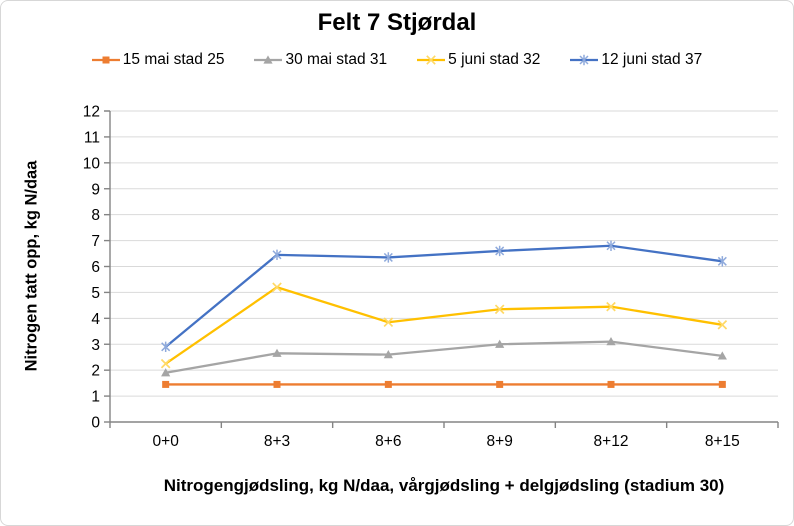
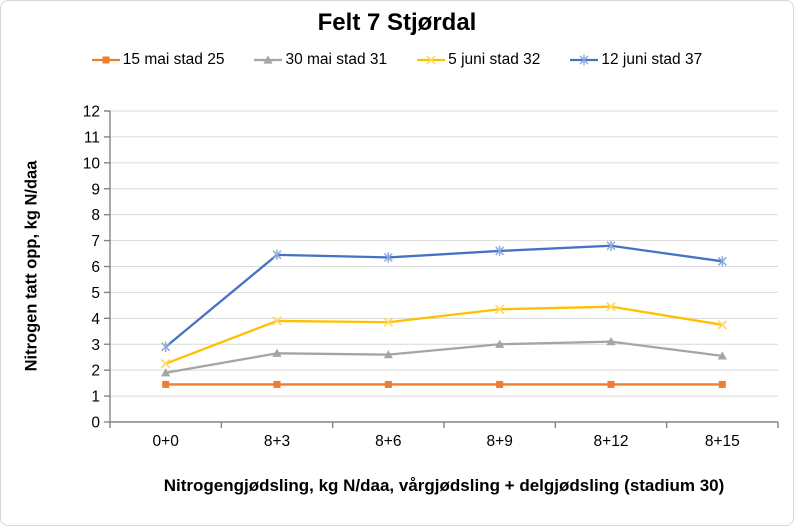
5 juni stad 32/8+3: 5.2 -> 3.9
